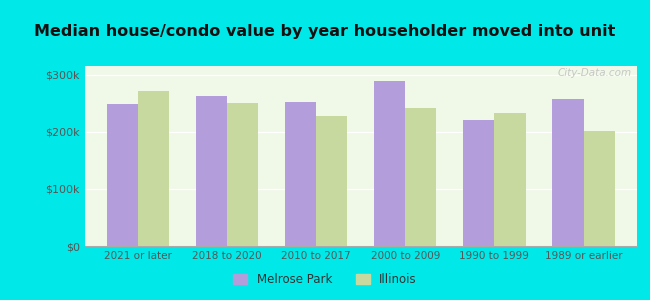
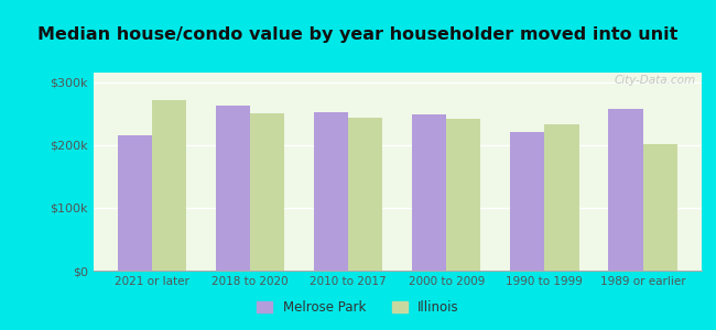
Melrose Park/2021 or later: $248k -> $215k
Illinois/2010 to 2017: $228k -> $243k
Melrose Park/2000 to 2009: $288k -> $248k
